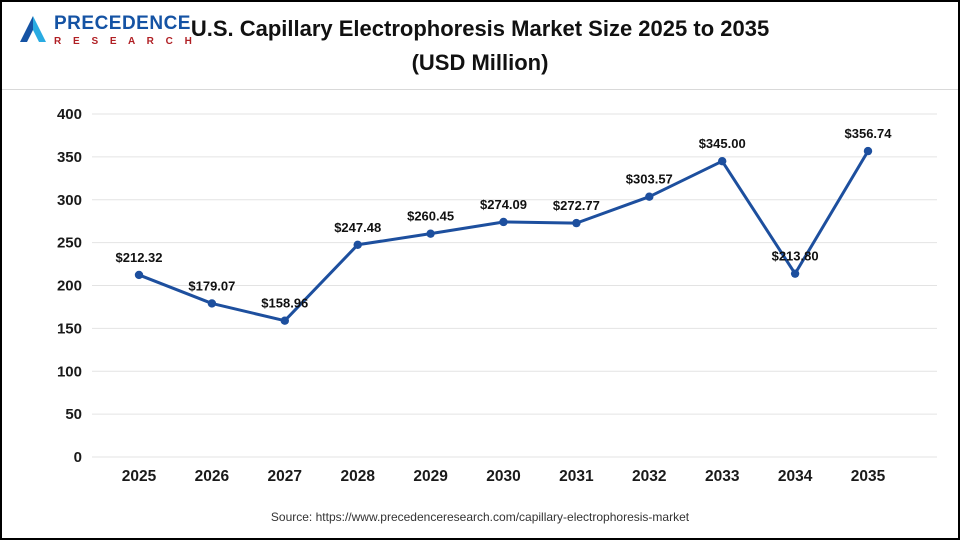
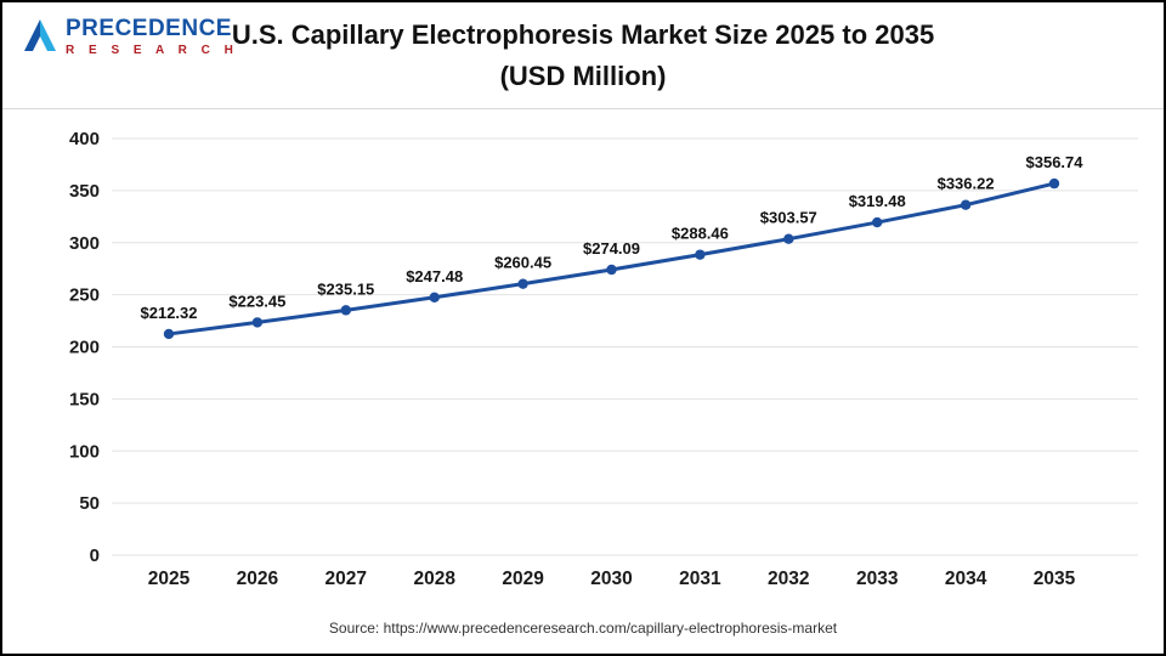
2026: $179.07 -> $223.45
2027: $158.96 -> $235.15
2031: $272.77 -> $288.46
2033: $345.00 -> $319.48
2034: $213.80 -> $336.22
